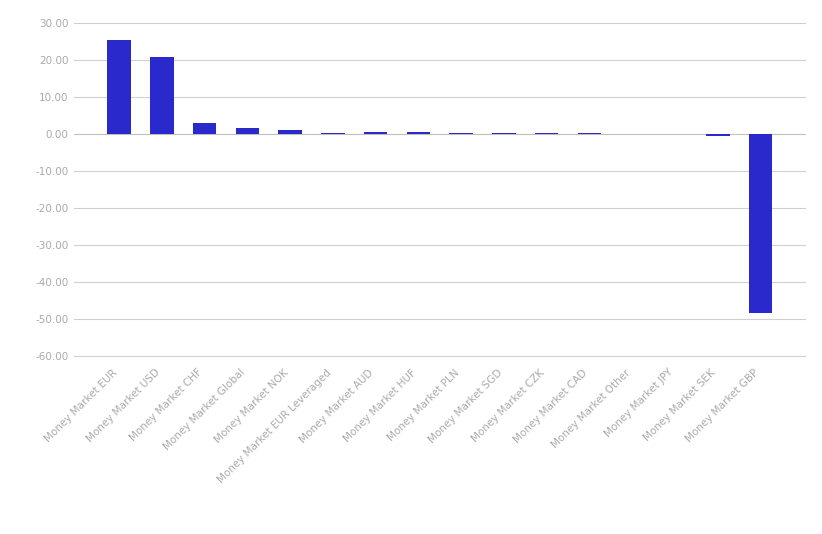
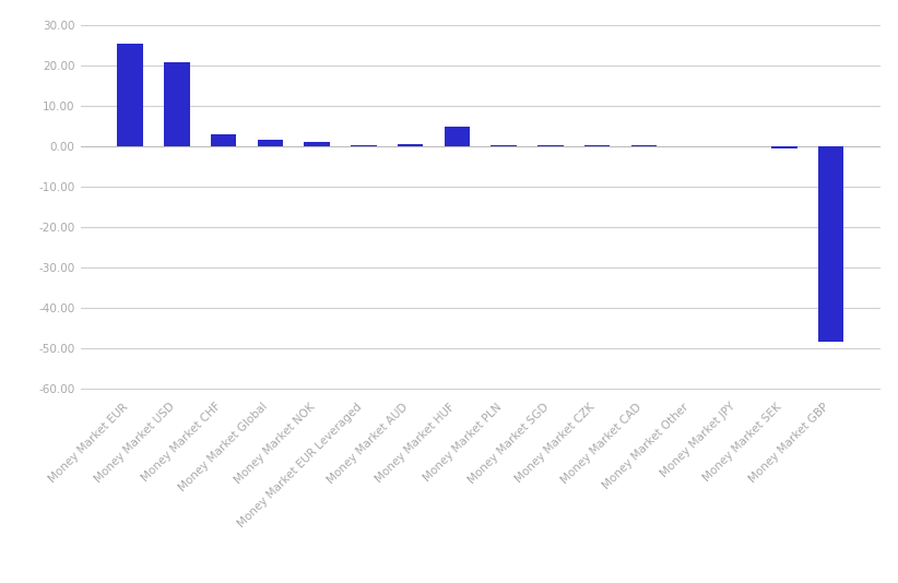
Money Market HUF: 0.5 -> 5.0
